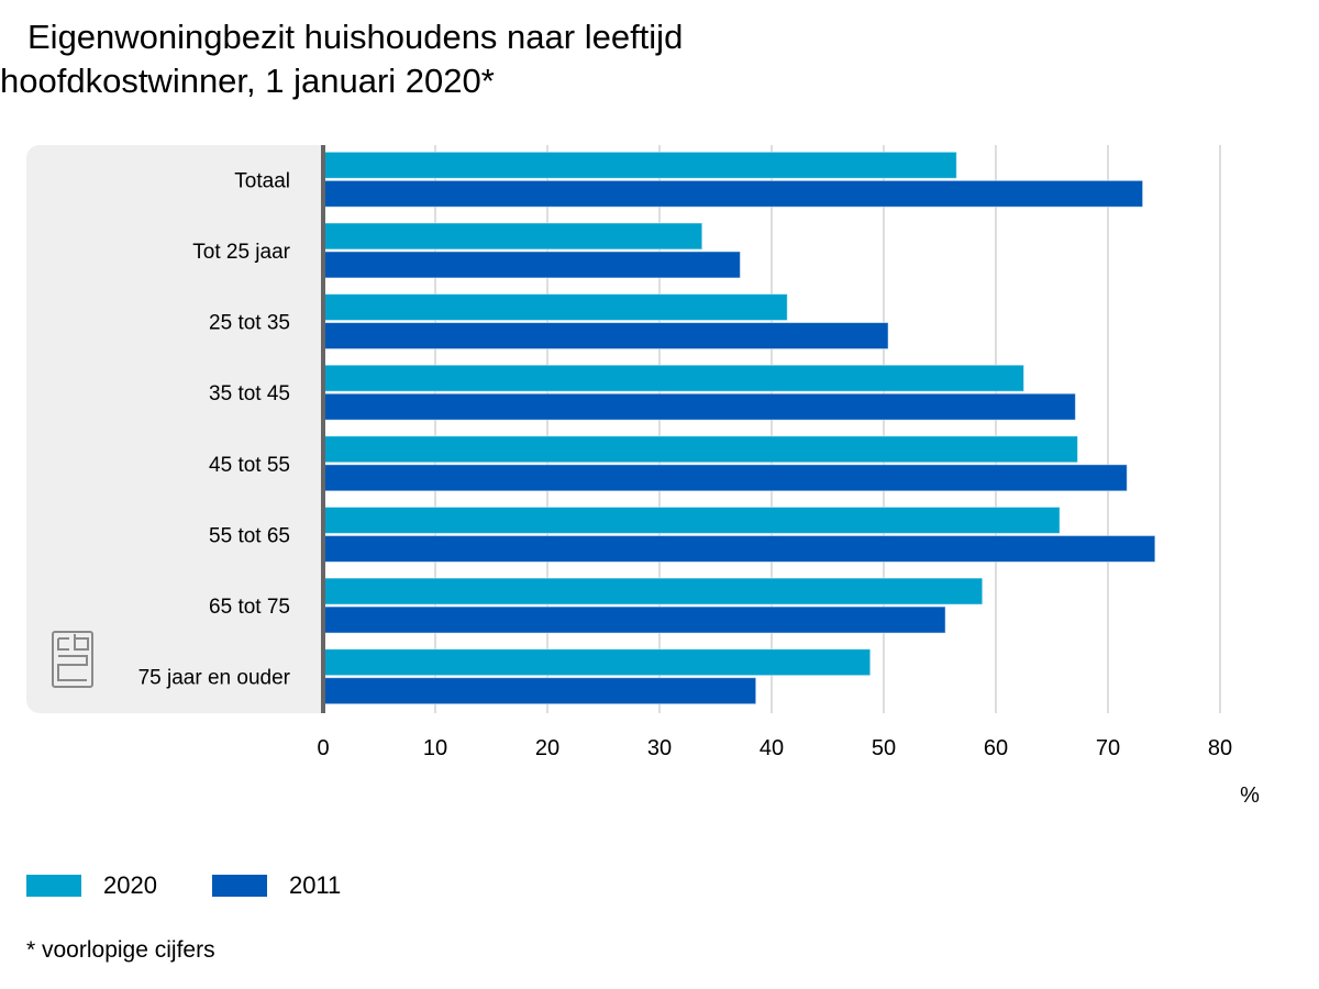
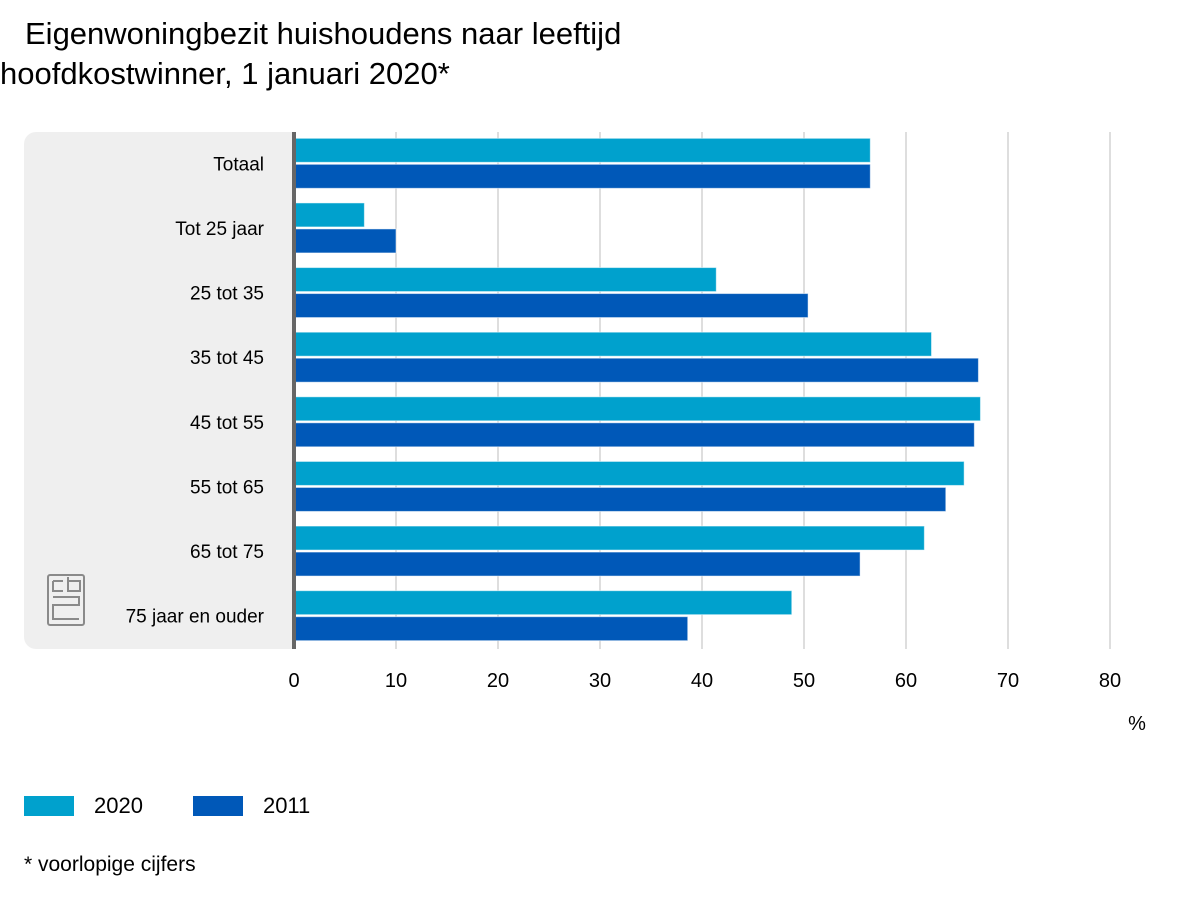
2011/Totaal: 73.1 -> 56.5
2020/Tot 25 jaar: 33.8 -> 6.9
2011/Tot 25 jaar: 37.2 -> 10.0
2011/45 tot 55: 71.7 -> 66.7
2011/55 tot 65: 74.2 -> 63.9
2020/65 tot 75: 58.8 -> 61.8
